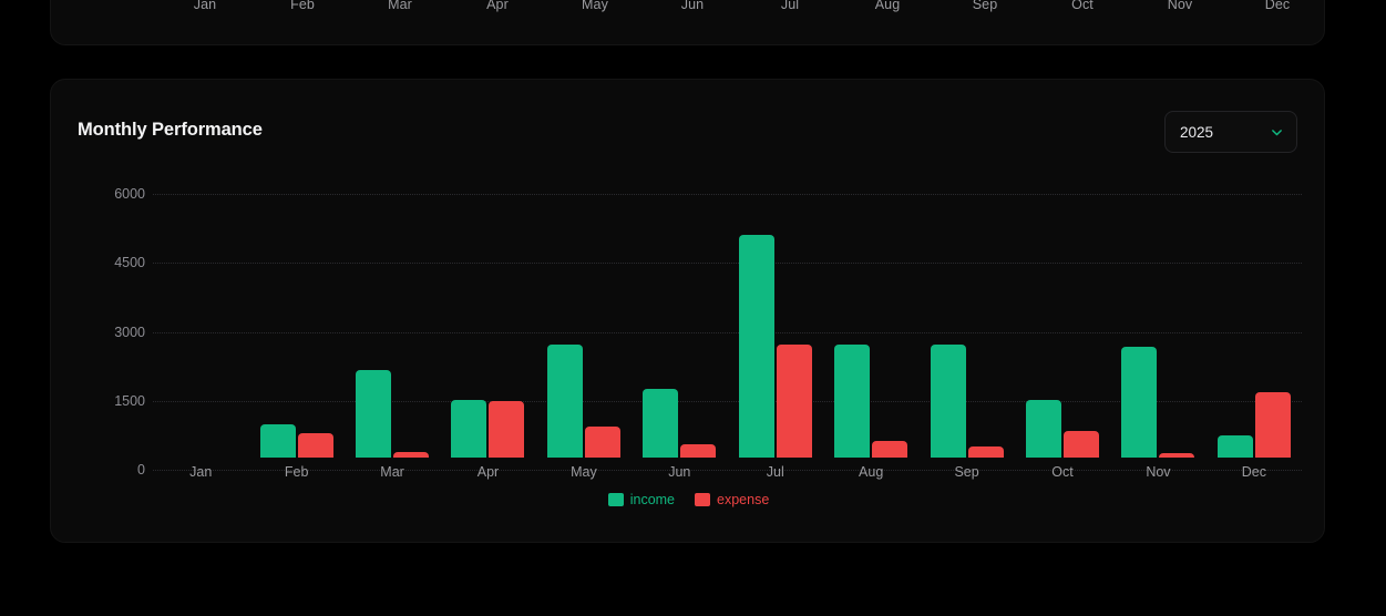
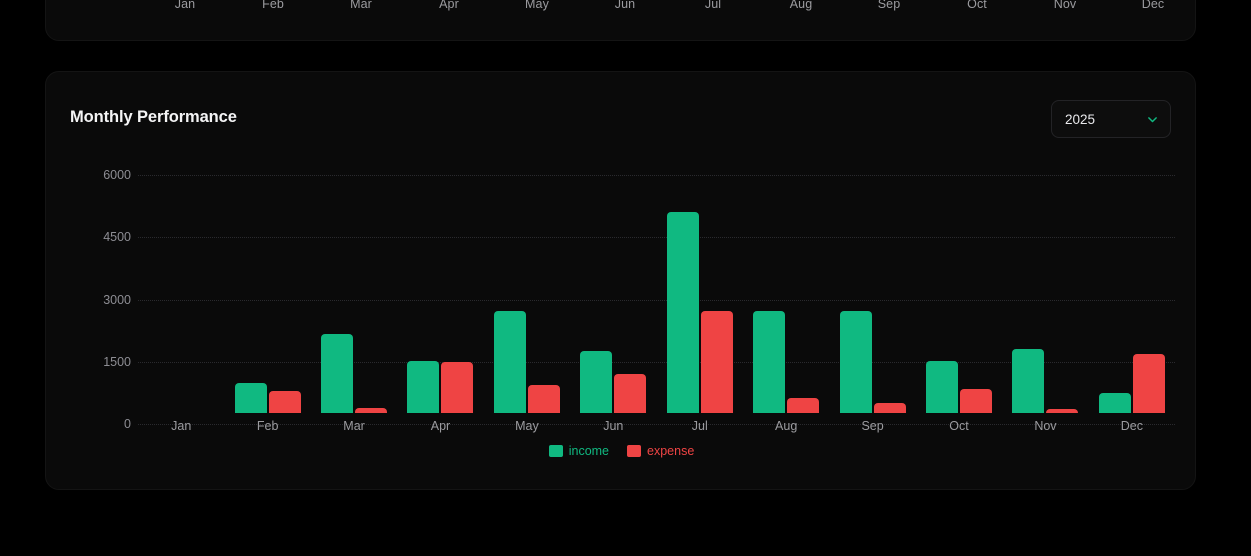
expense/Jun: 300 -> 1000
income/Nov: 2400 -> 1600
